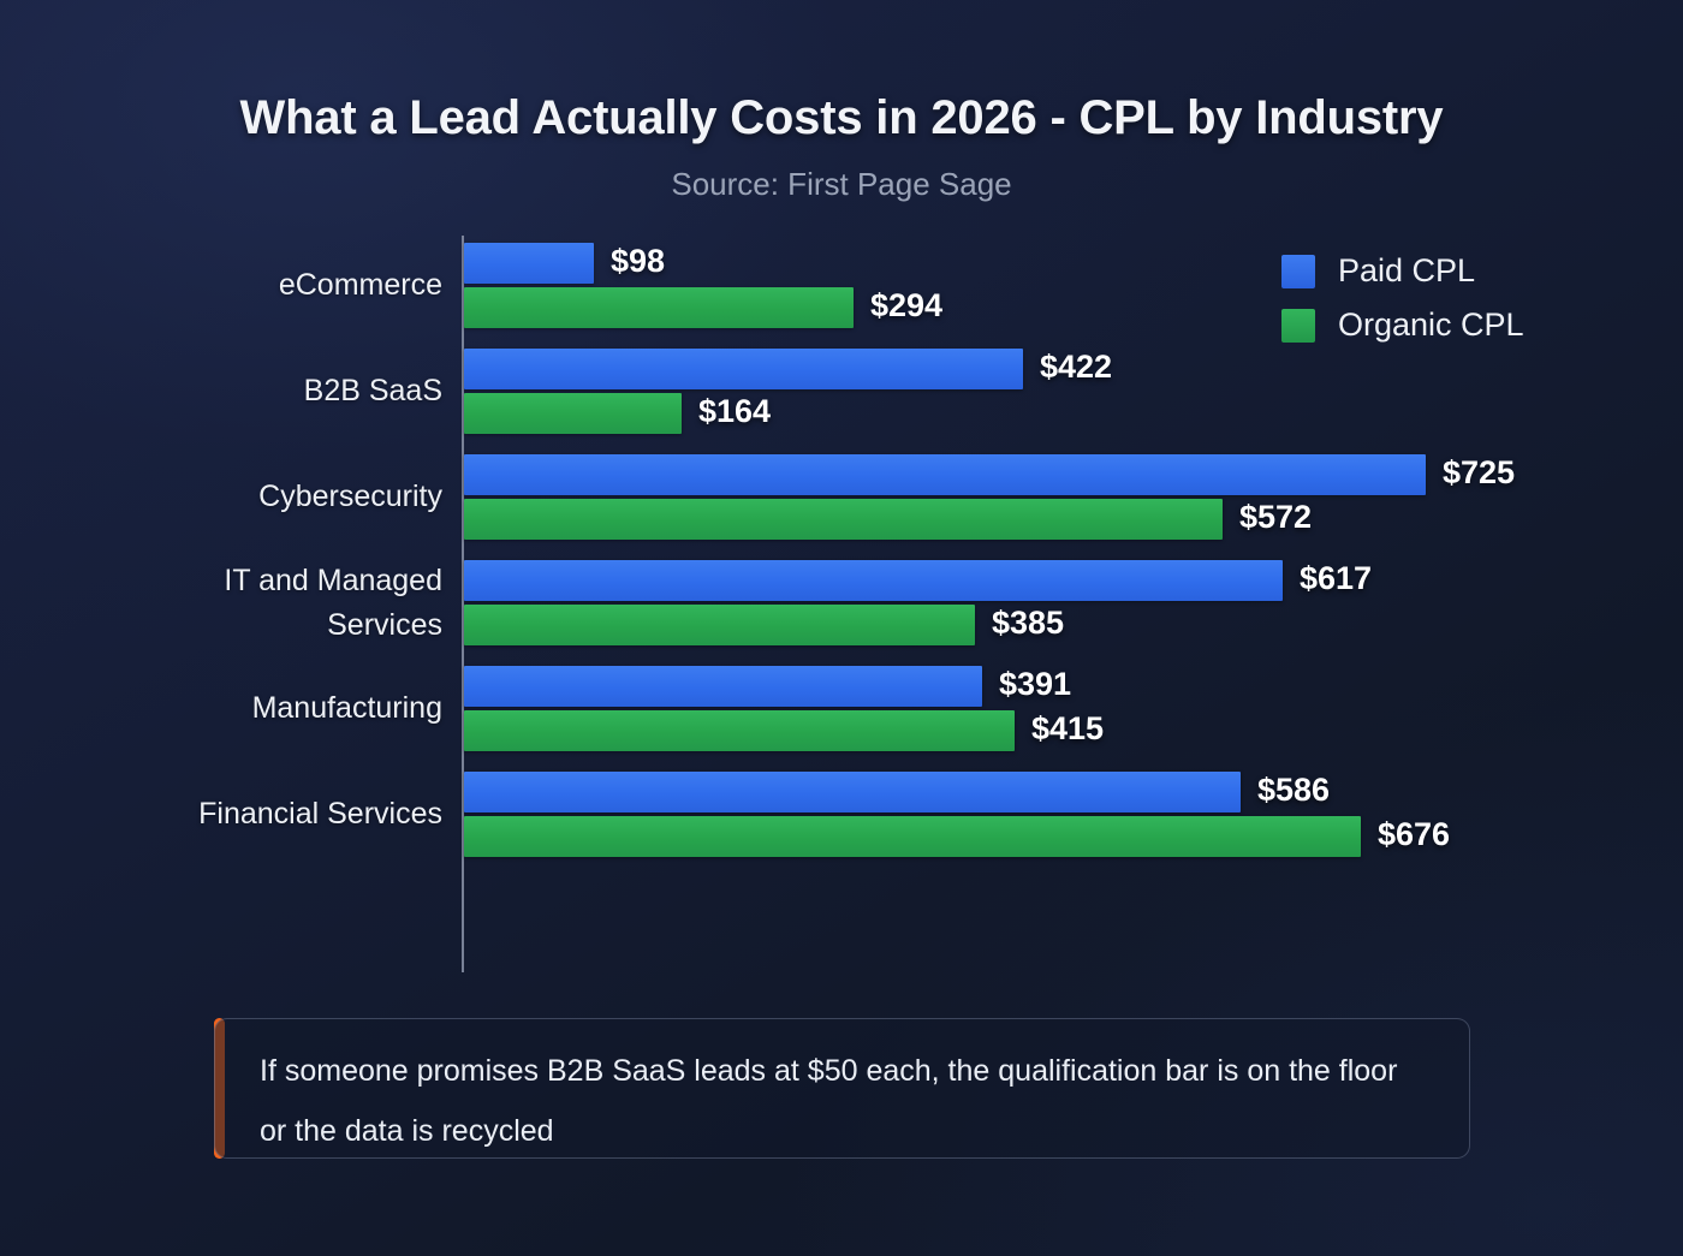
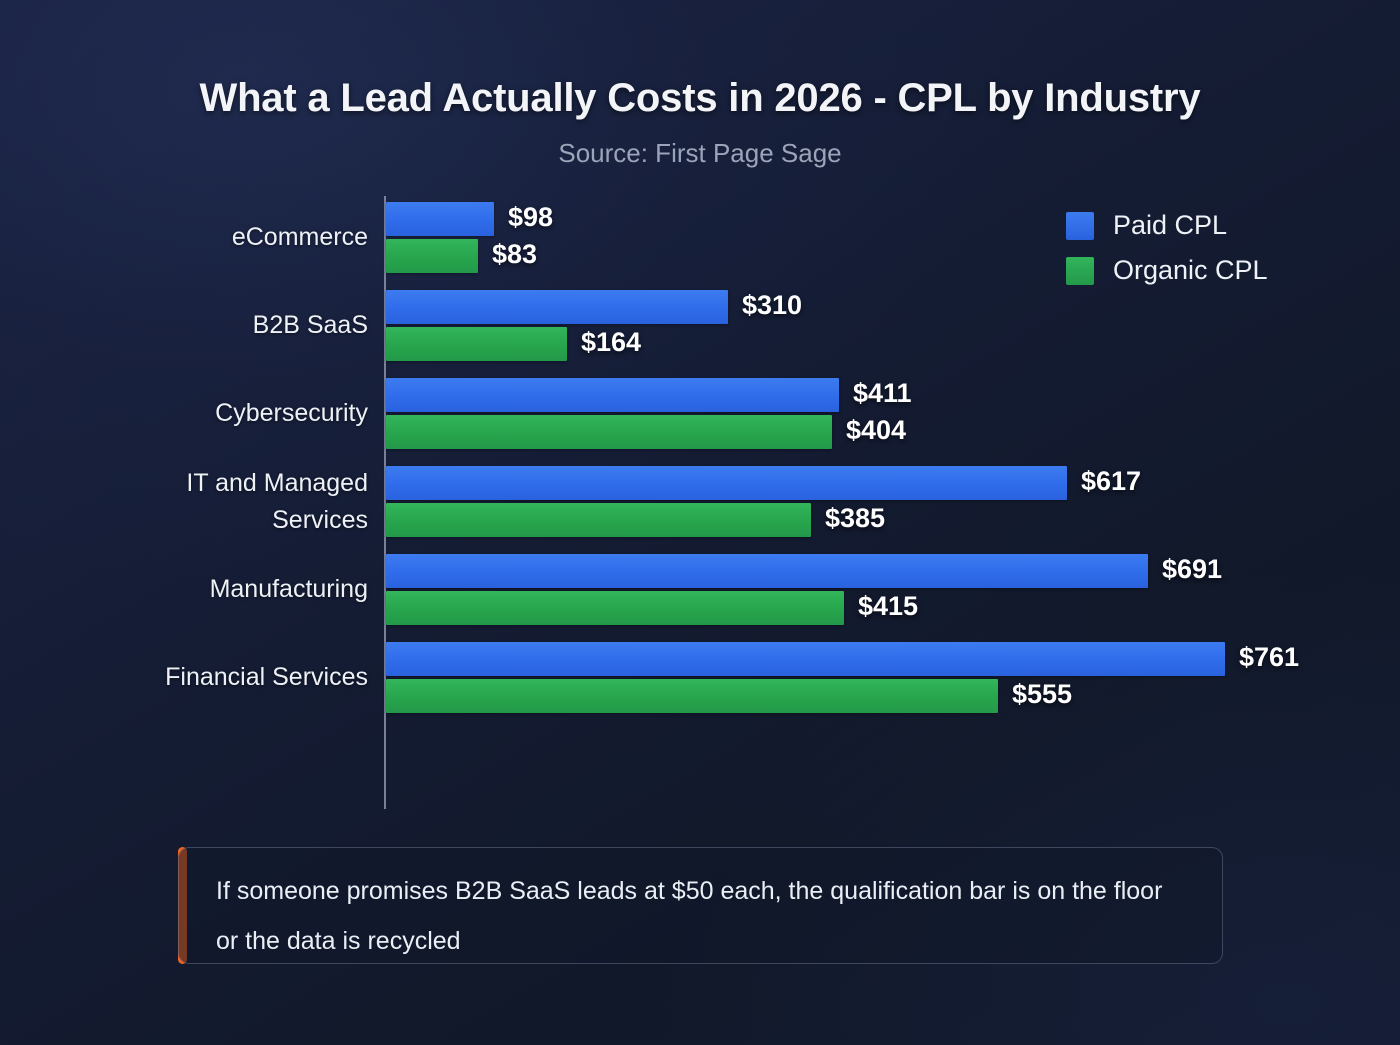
Organic CPL/eCommerce: $294 -> $83
Paid CPL/B2B SaaS: $422 -> $310
Paid CPL/Cybersecurity: $725 -> $411
Organic CPL/Cybersecurity: $572 -> $404
Paid CPL/Manufacturing: $391 -> $691
Paid CPL/Financial Services: $586 -> $761
Organic CPL/Financial Services: $676 -> $555
